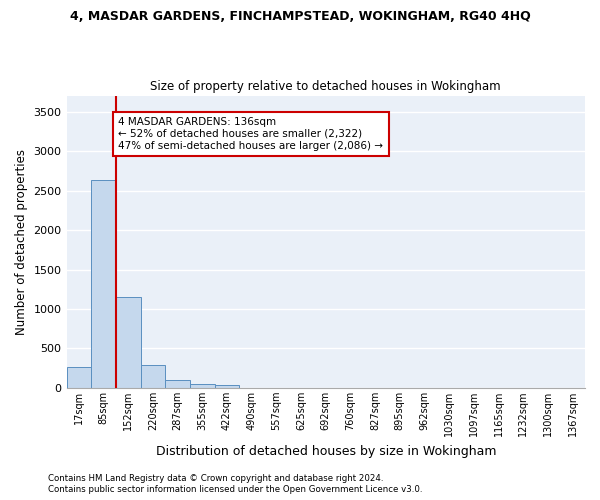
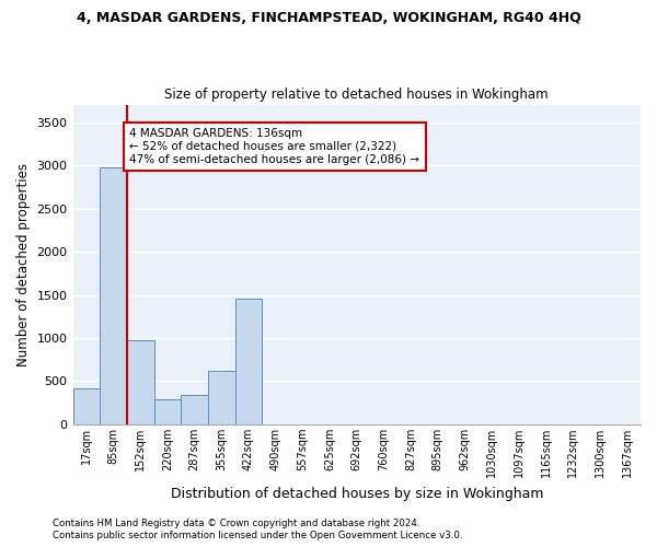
17sqm: 270 -> 420
85sqm: 2630 -> 2980
152sqm: 1150 -> 980
287sqm: 100 -> 340
355sqm: 60 -> 620
422sqm: 40 -> 1460
